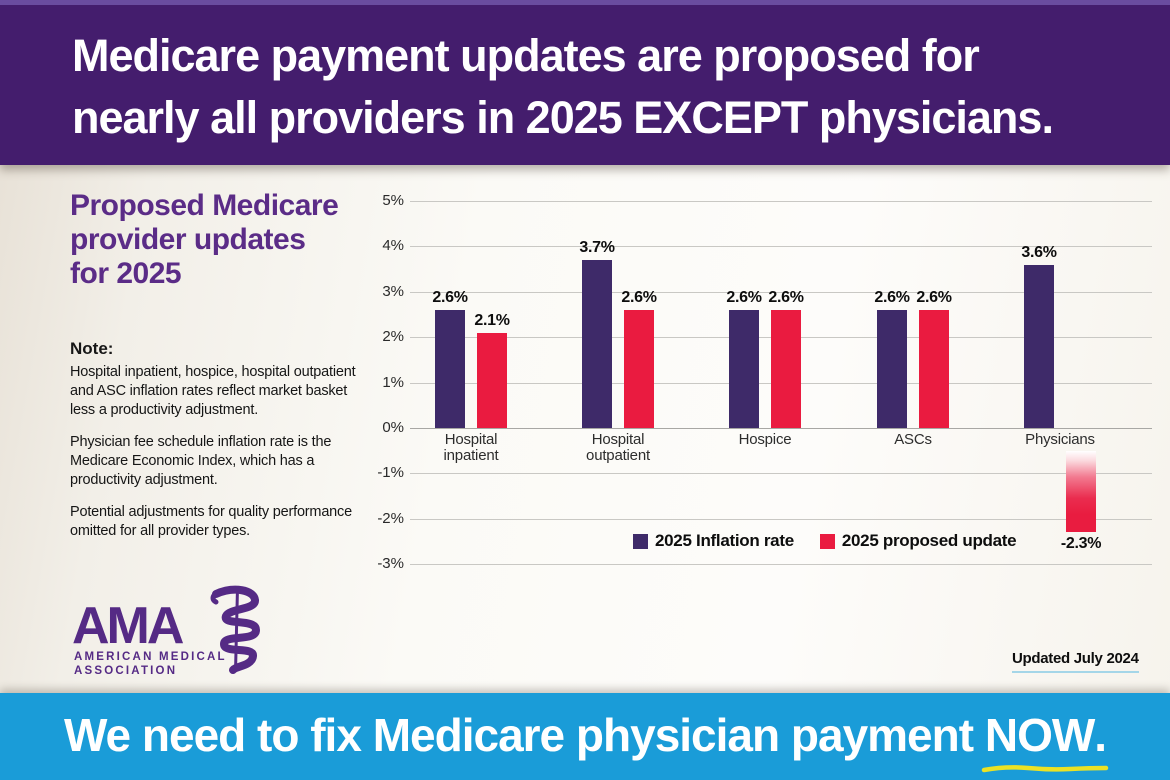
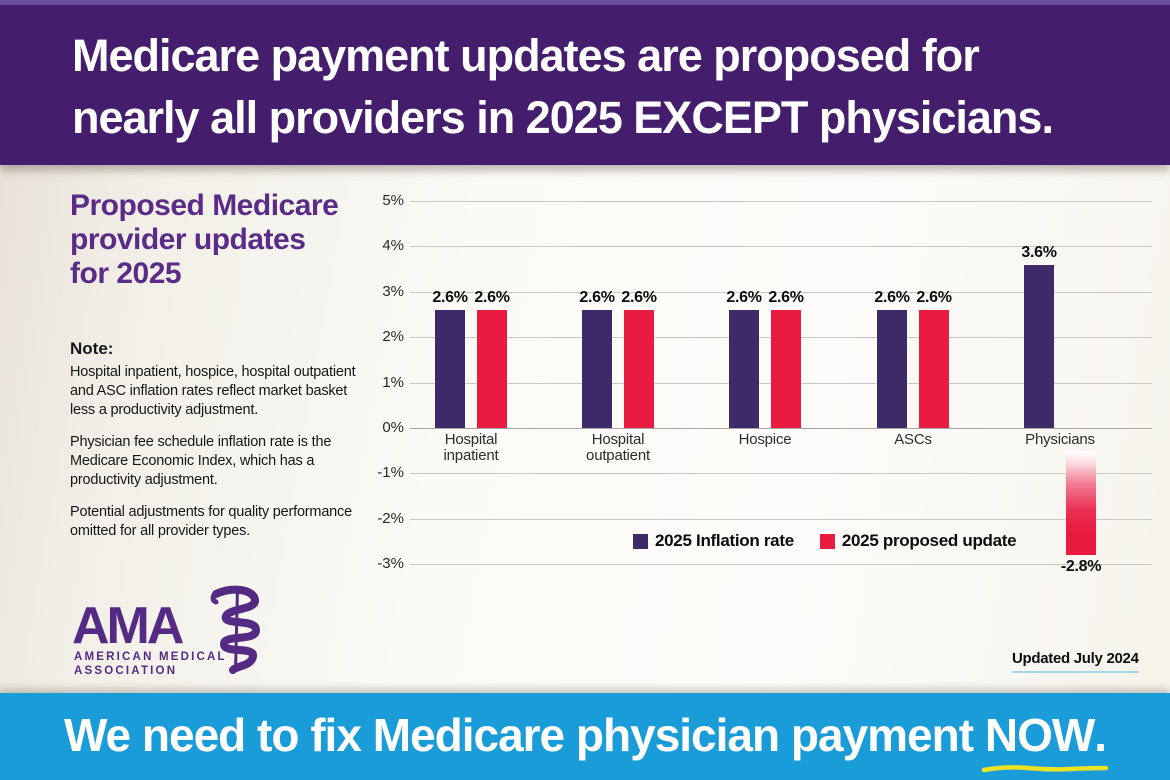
2025 proposed update/Hospital inpatient: 2.1% -> 2.6%
2025 Inflation rate/Hospital outpatient: 3.7% -> 2.6%
2025 proposed update/Physicians: -2.3% -> -2.8%
